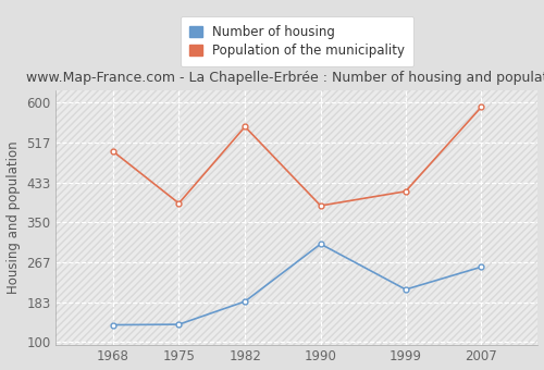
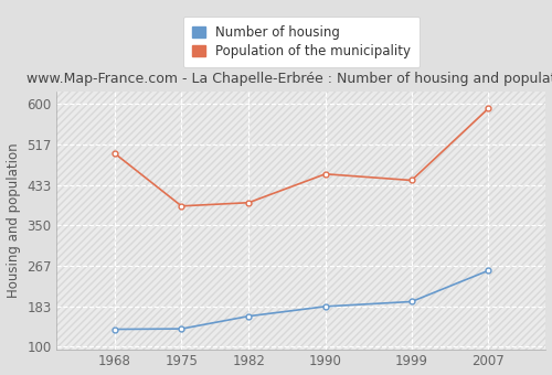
Number of housing/1982: 185 -> 163
Population of the municipality/1982: 550 -> 397
Number of housing/1990: 305 -> 183
Population of the municipality/1990: 385 -> 456
Number of housing/1999: 210 -> 193
Population of the municipality/1999: 415 -> 443
